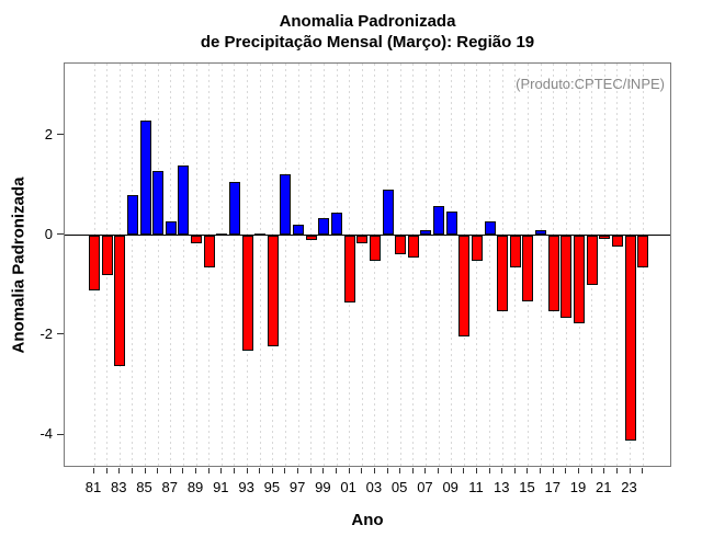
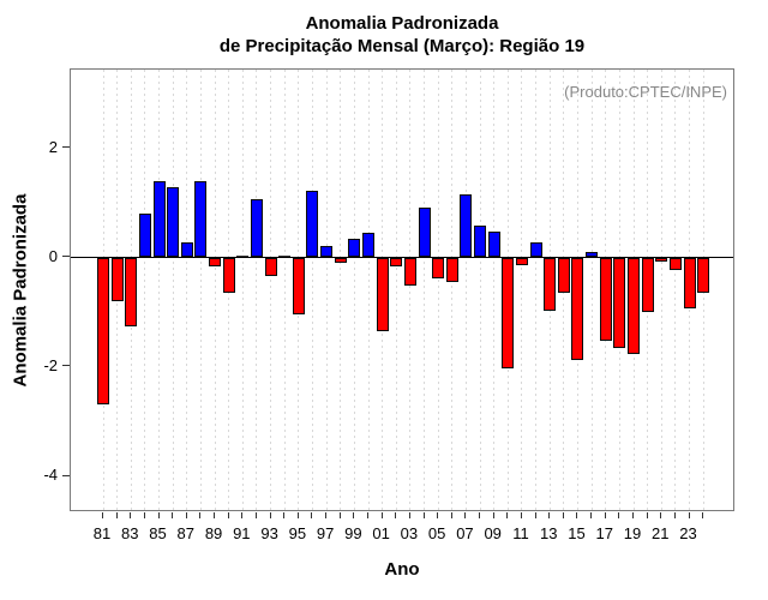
81: -1.1 -> -2.7
83: -2.6 -> -1.2
85: 2.3 -> 1.4
93: -2.3 -> -0.3
95: -2.2 -> -1.0
07: 0.1 -> 1.1
11: -0.5 -> -0.1
13: -1.5 -> -1.0
15: -1.3 -> -1.9
23: -4.1 -> -0.9
